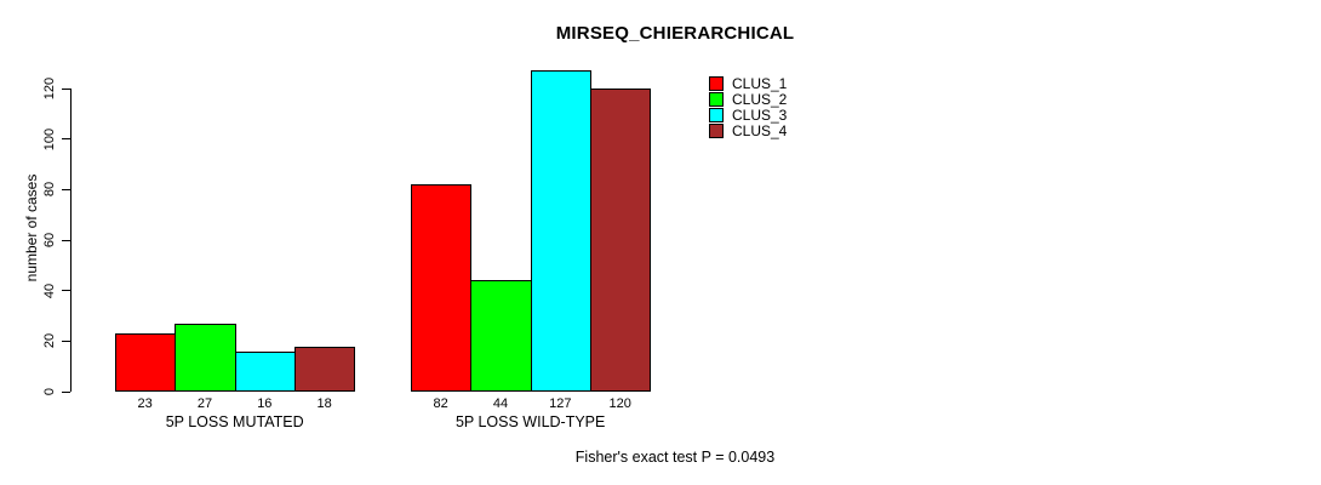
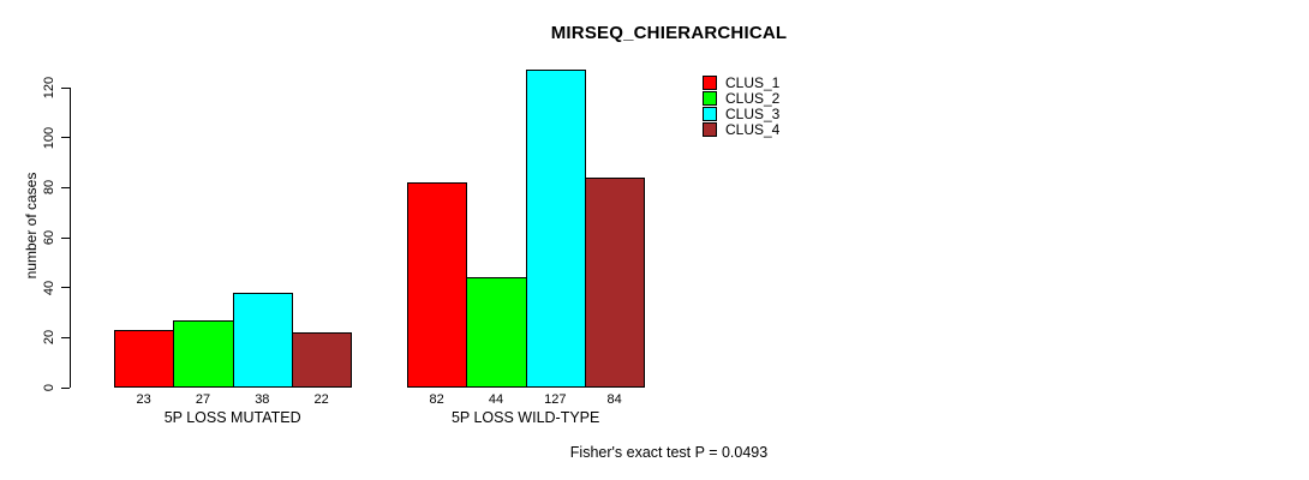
CLUS_3/5P LOSS MUTATED: 16 -> 38
CLUS_4/5P LOSS MUTATED: 18 -> 22
CLUS_4/5P LOSS WILD-TYPE: 120 -> 84
